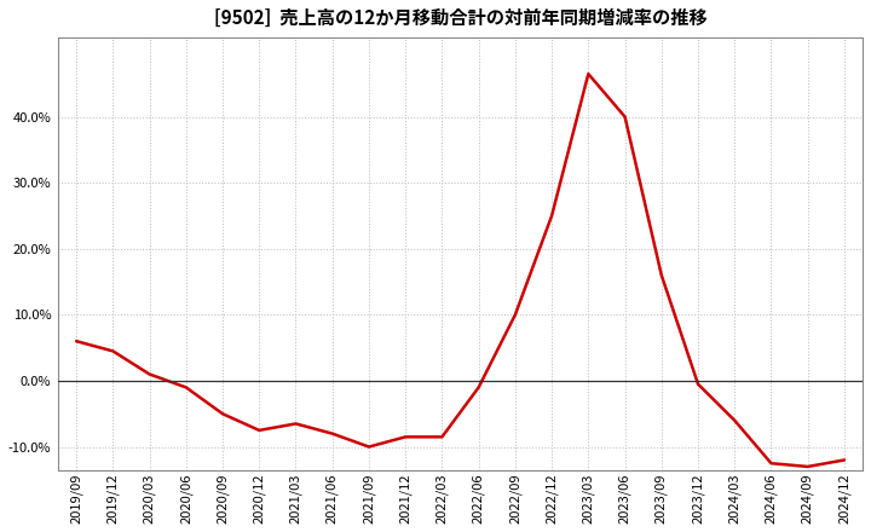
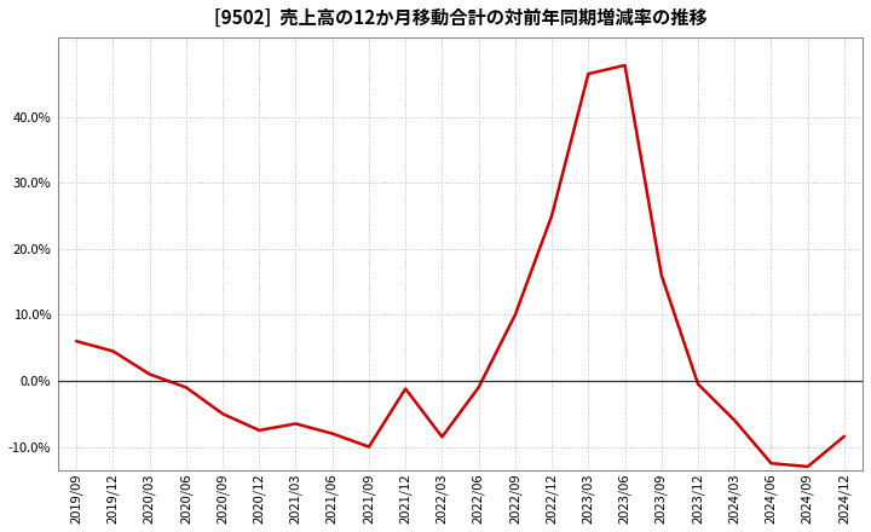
2021/12: -8.5% -> -1.2%
2023/06: 40.0% -> 47.8%
2024/12: -12.0% -> -8.4%
